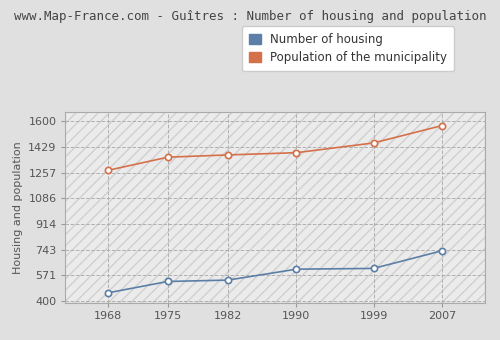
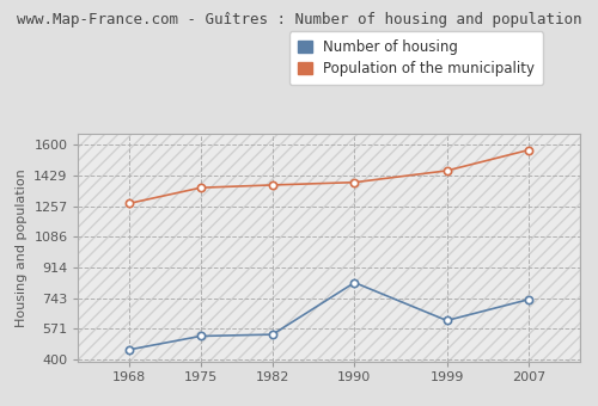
Number of housing/1990: 610 -> 830
